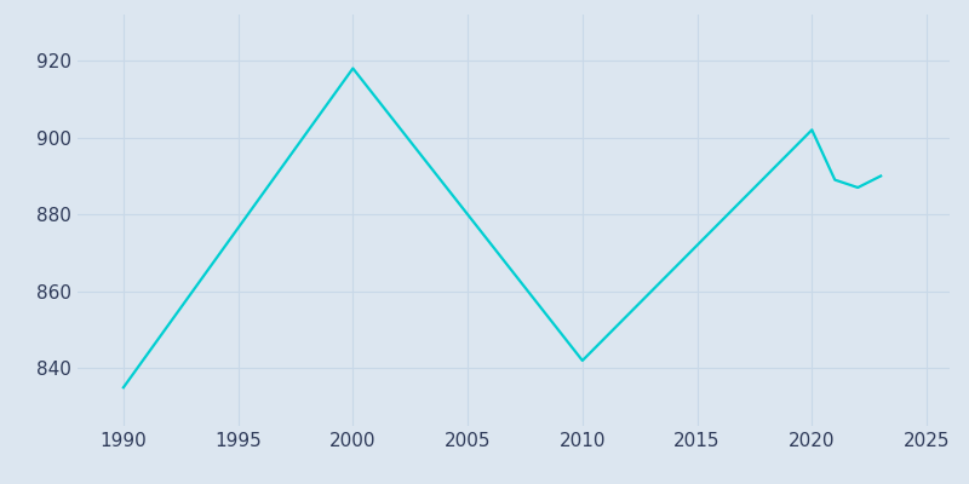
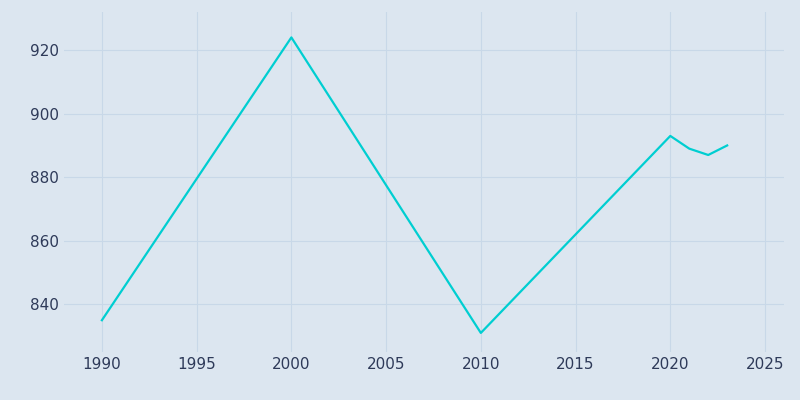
2000: 918 -> 924
2010: 842 -> 831
2020: 902 -> 893
